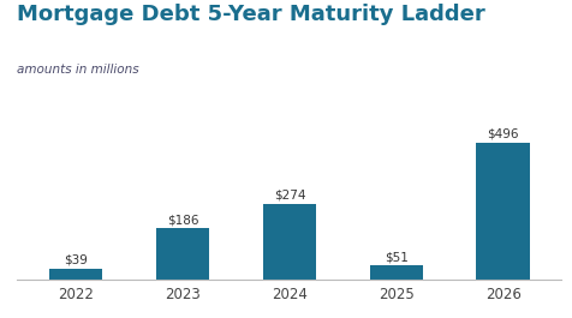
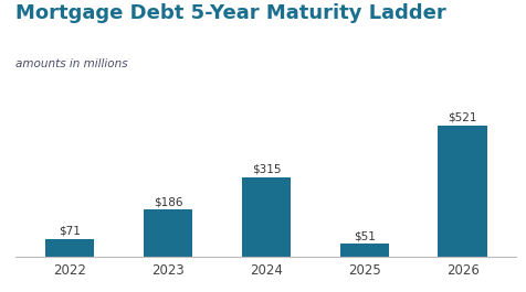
2022: $39 -> $71
2024: $274 -> $315
2026: $496 -> $521
